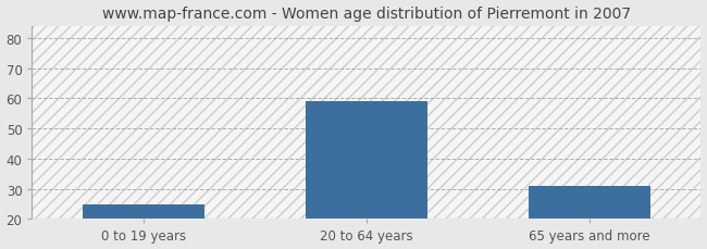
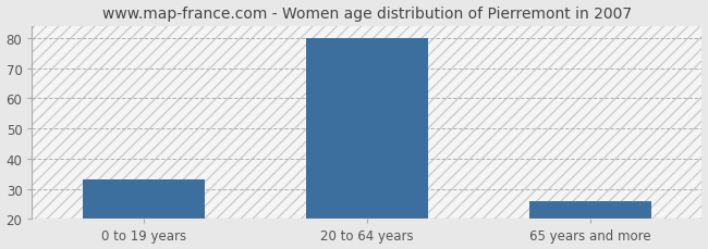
0 to 19 years: 25 -> 33
20 to 64 years: 59 -> 80
65 years and more: 31 -> 26
